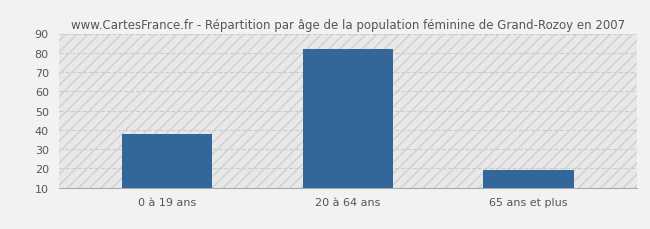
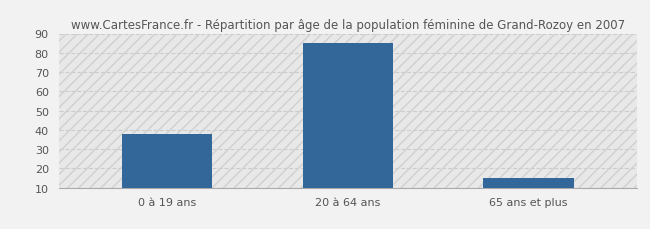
20 à 64 ans: 82 -> 85
65 ans et plus: 19 -> 15
